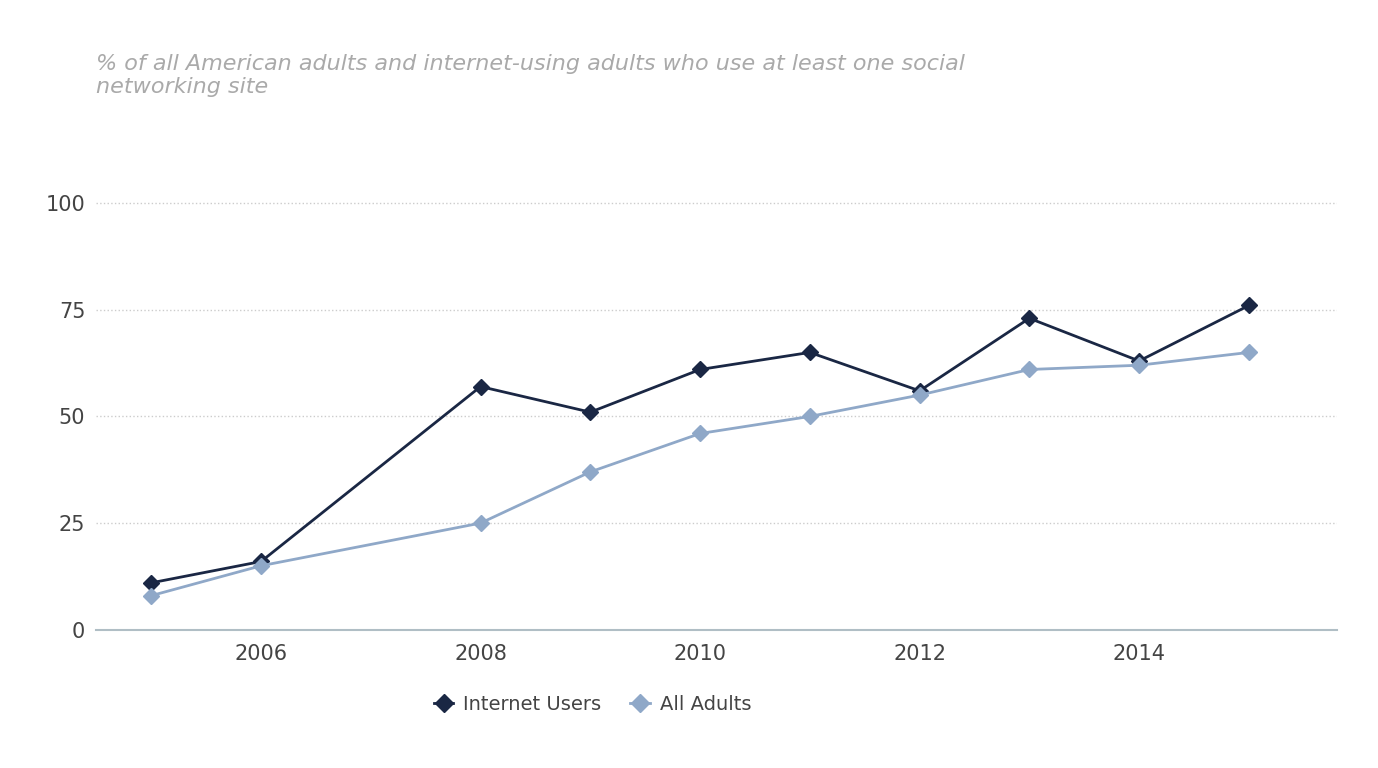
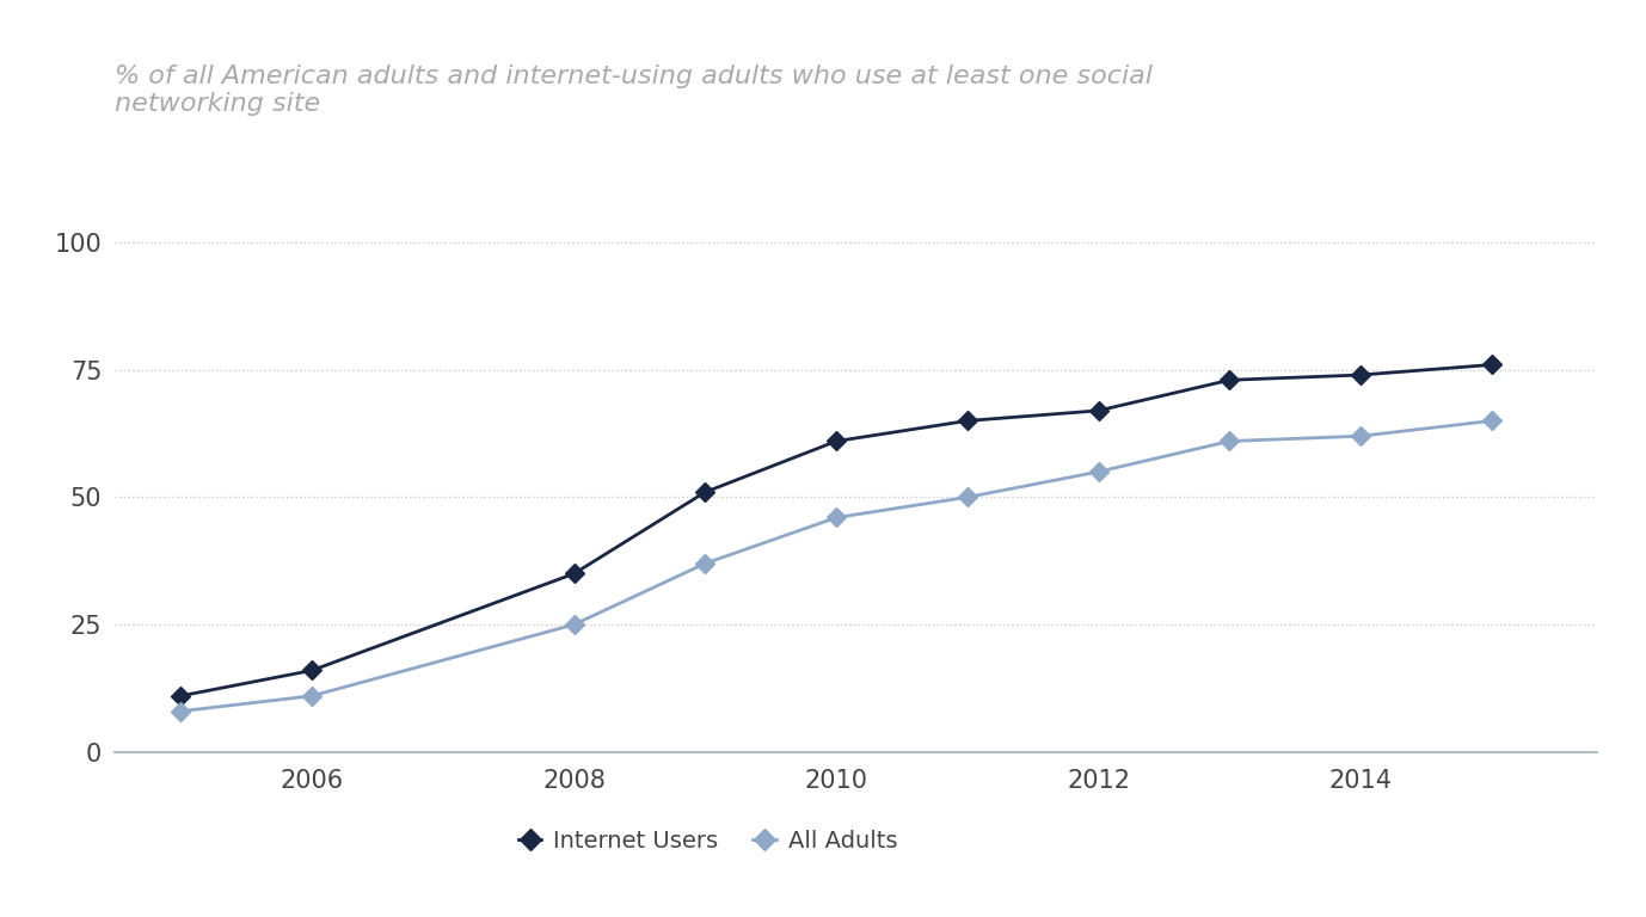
All Adults/2006: 15 -> 11
Internet Users/2008: 57 -> 35
Internet Users/2012: 56 -> 67
Internet Users/2014: 63 -> 74
